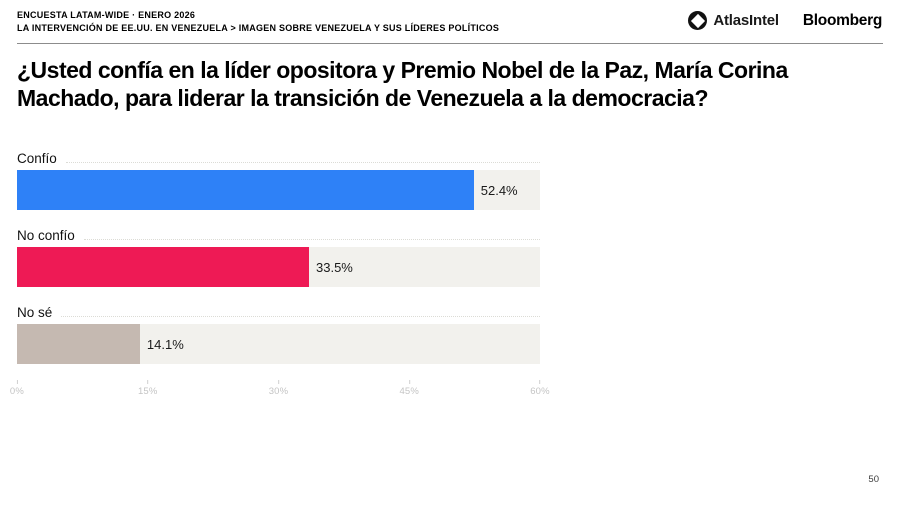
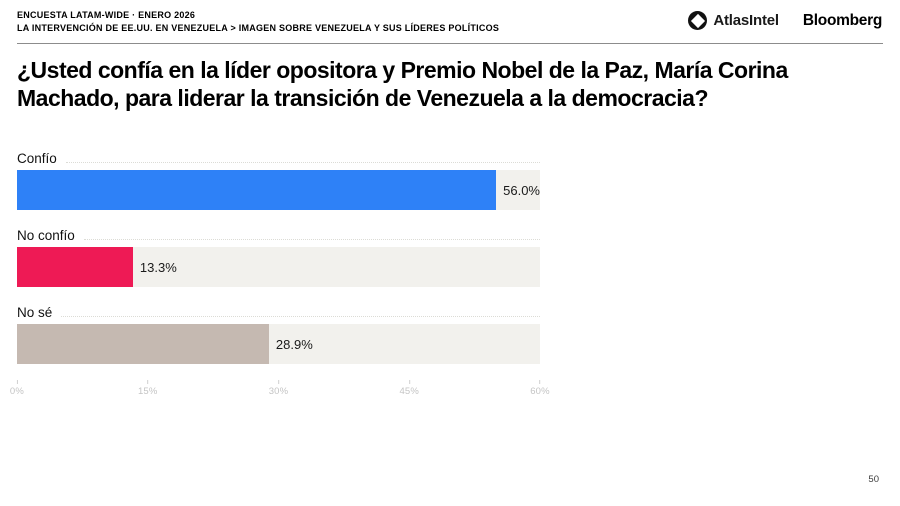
Confío: 52.4% -> 56.0%
No confío: 33.5% -> 13.3%
No sé: 14.1% -> 28.9%
